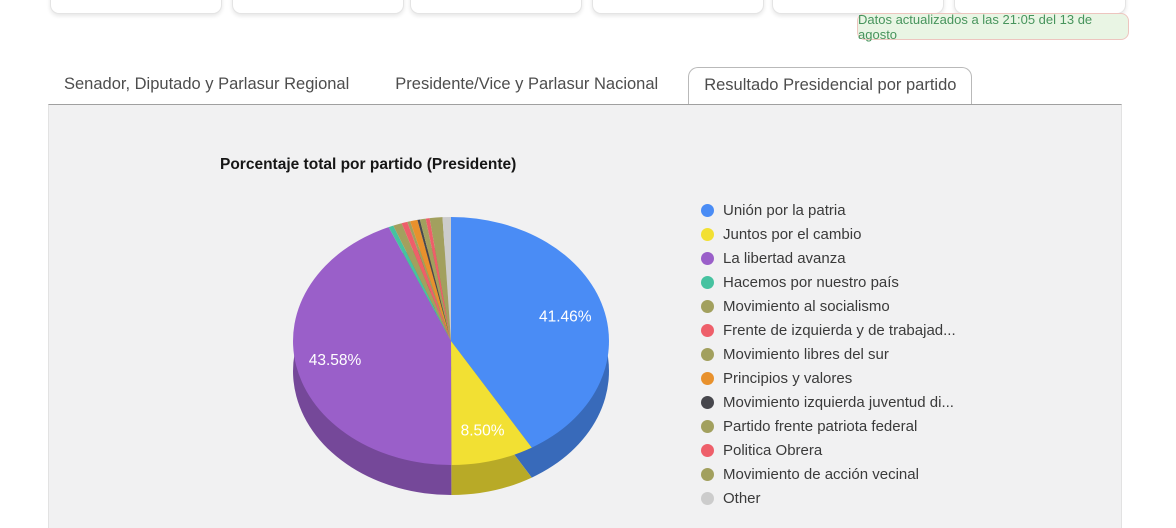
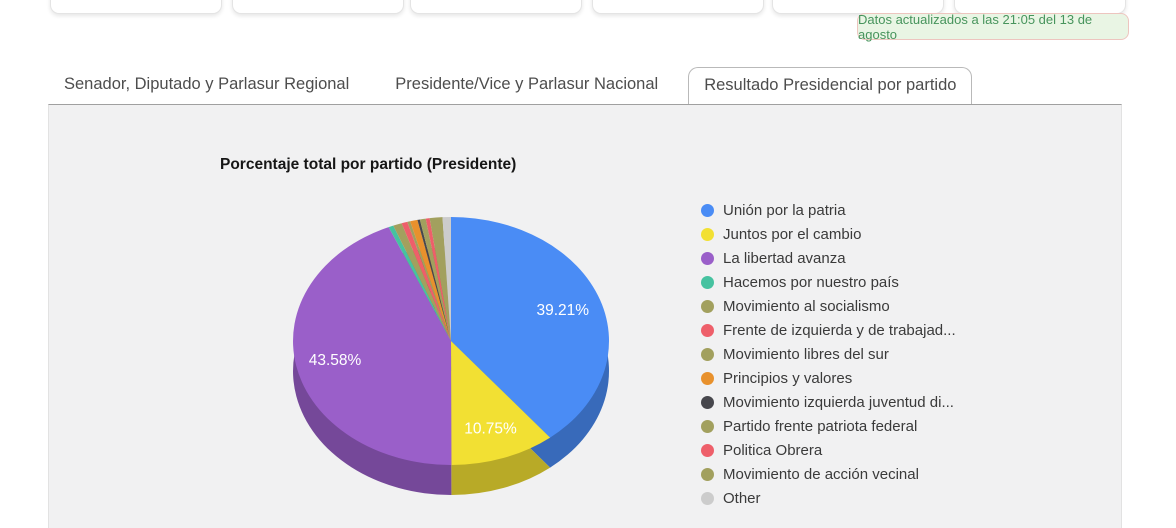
Unión por la patria: 41.46% -> 39.21%
Juntos por el cambio: 8.50% -> 10.75%
